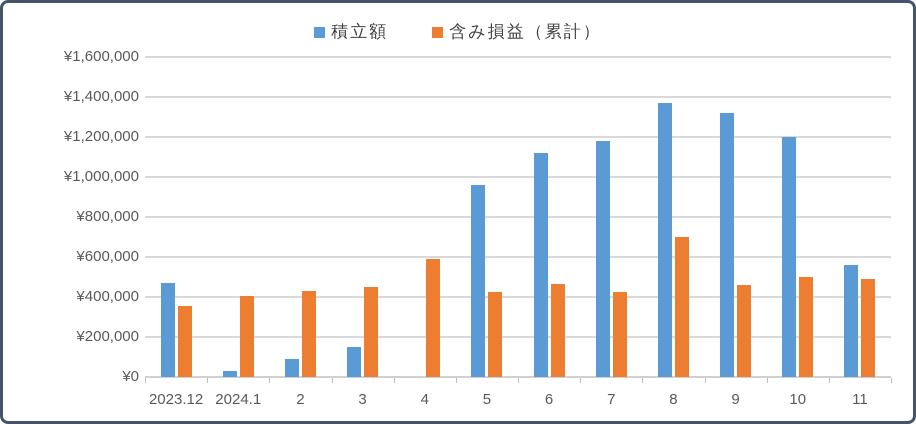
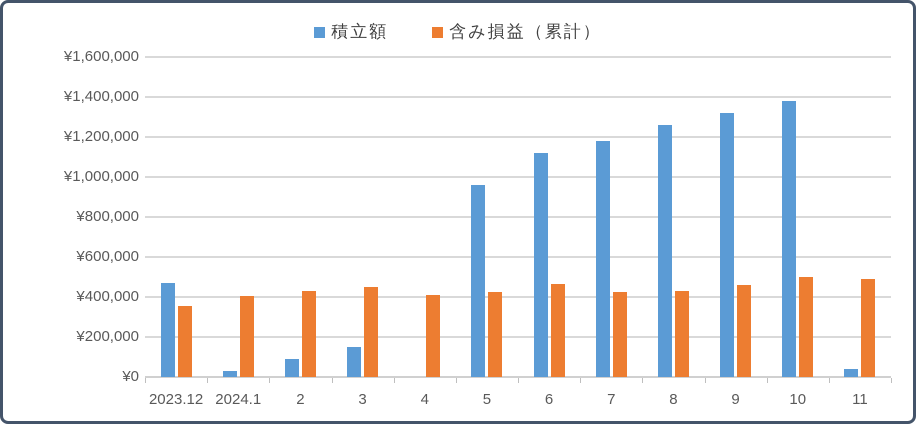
含み損益（累計）/4: ¥590000 -> ¥410000
積立額/8: ¥1370000 -> ¥1260000
含み損益（累計）/8: ¥700000 -> ¥430000
積立額/10: ¥1200000 -> ¥1380000
積立額/11: ¥560000 -> ¥40000
